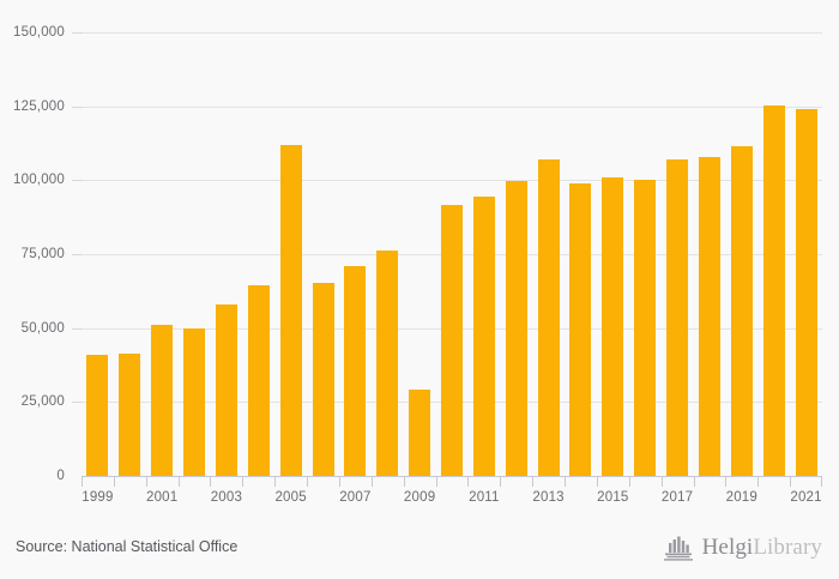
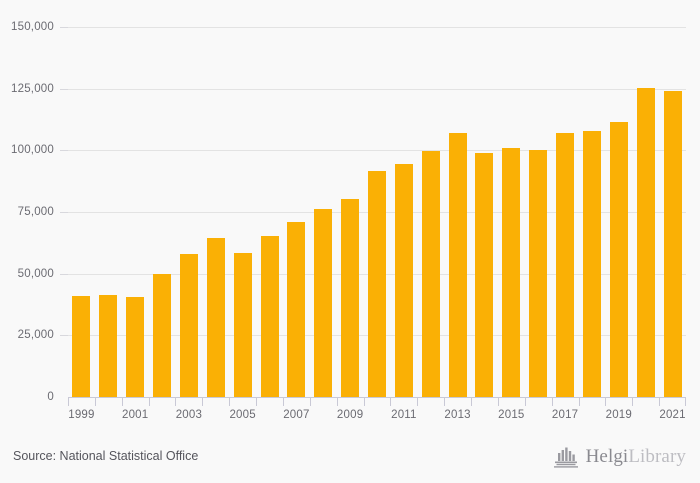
2001: 51000 -> 40000
2005: 112000 -> 58000
2009: 29000 -> 80000
